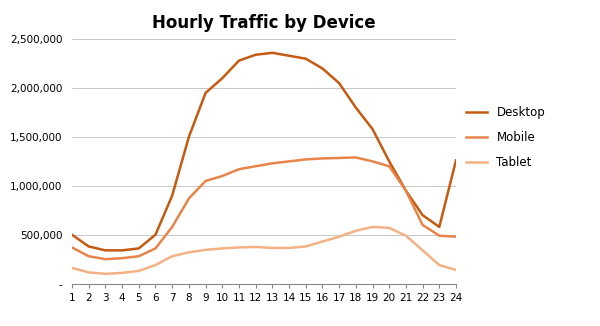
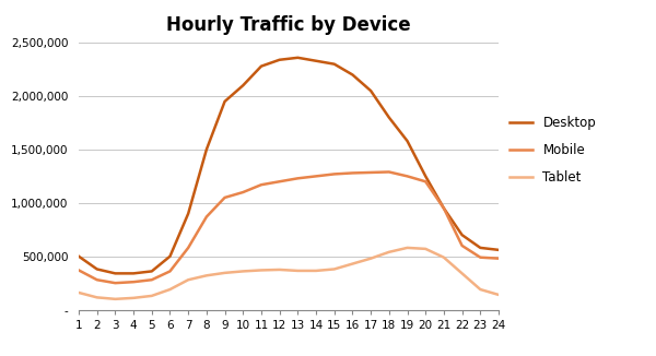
Desktop/24: 1,260,000 -> 560,000
